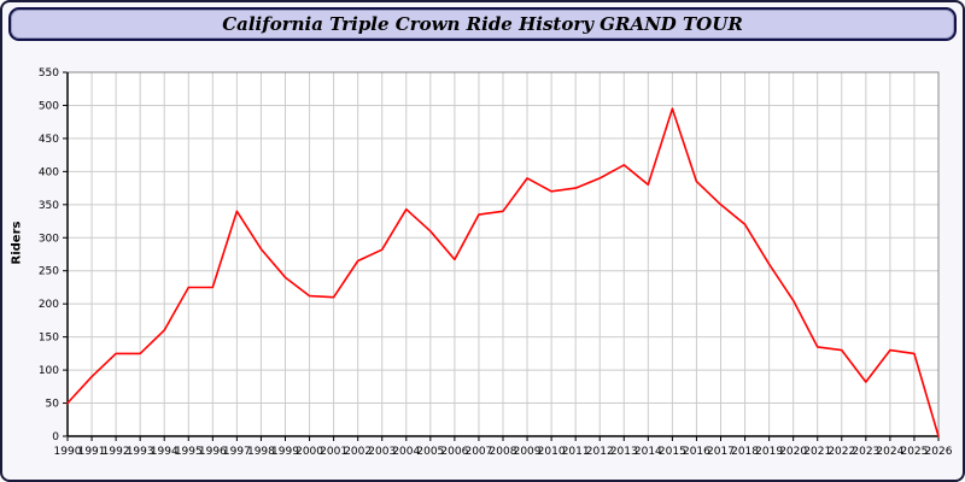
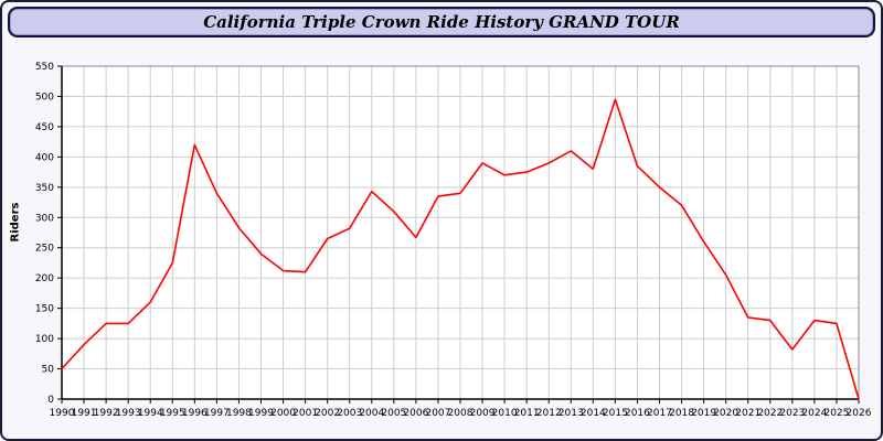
1996: 220 -> 420
